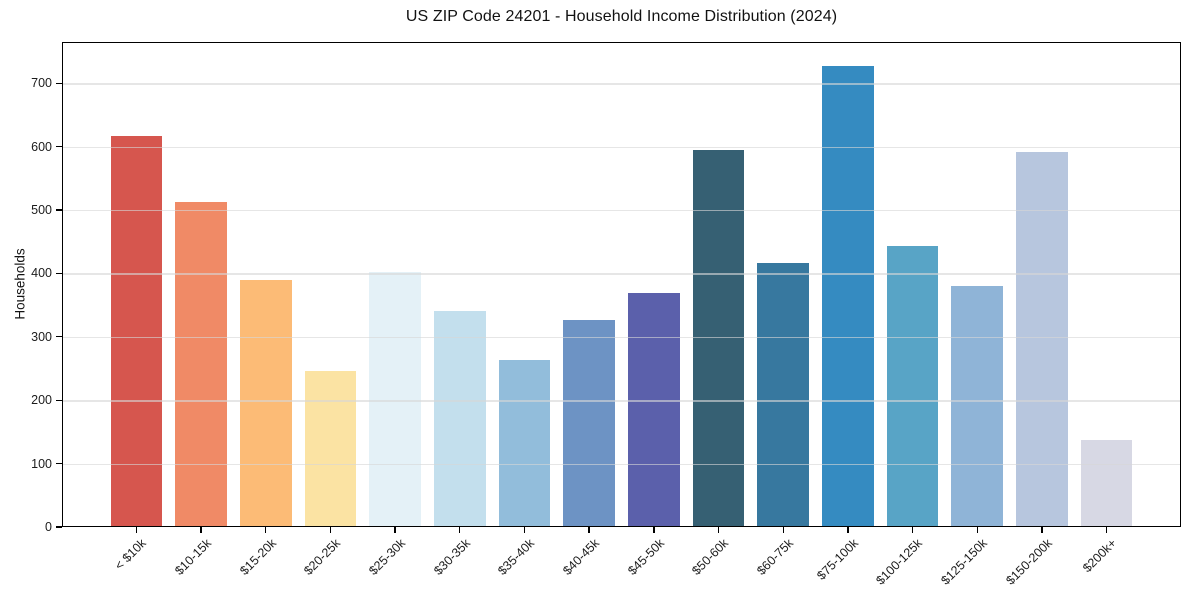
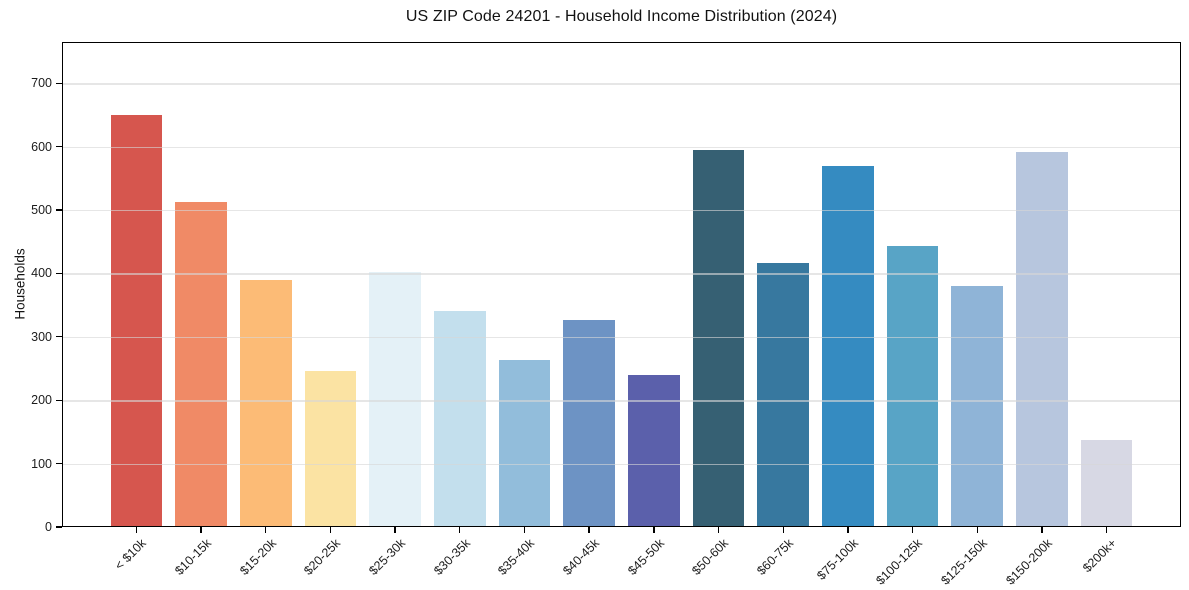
< $10k: 620 -> 650
$45-50k: 370 -> 240
$75-100k: 730 -> 570
